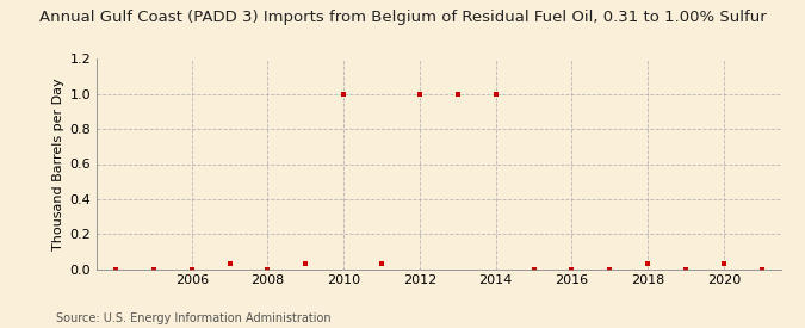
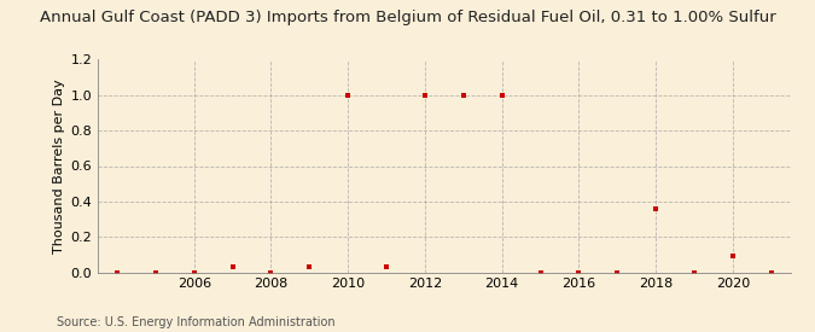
2018: 0.03 -> 0.36
2020: 0.03 -> 0.09
